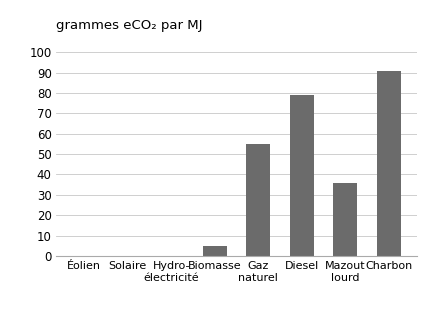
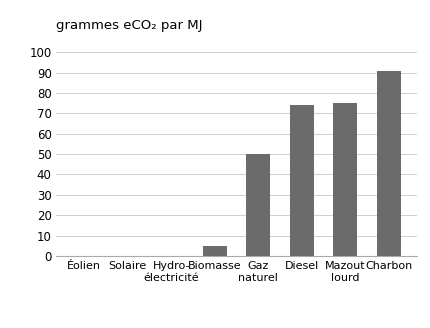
Gaz naturel: 55 -> 50
Diesel: 79 -> 74
Mazout lourd: 36 -> 75
